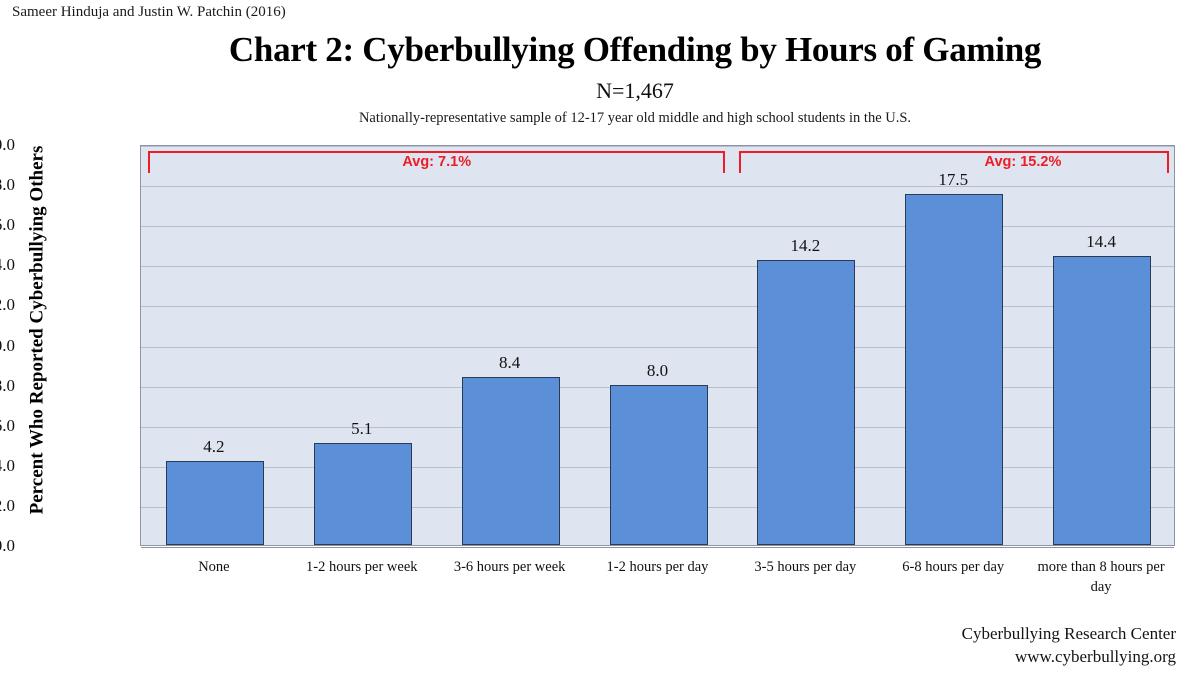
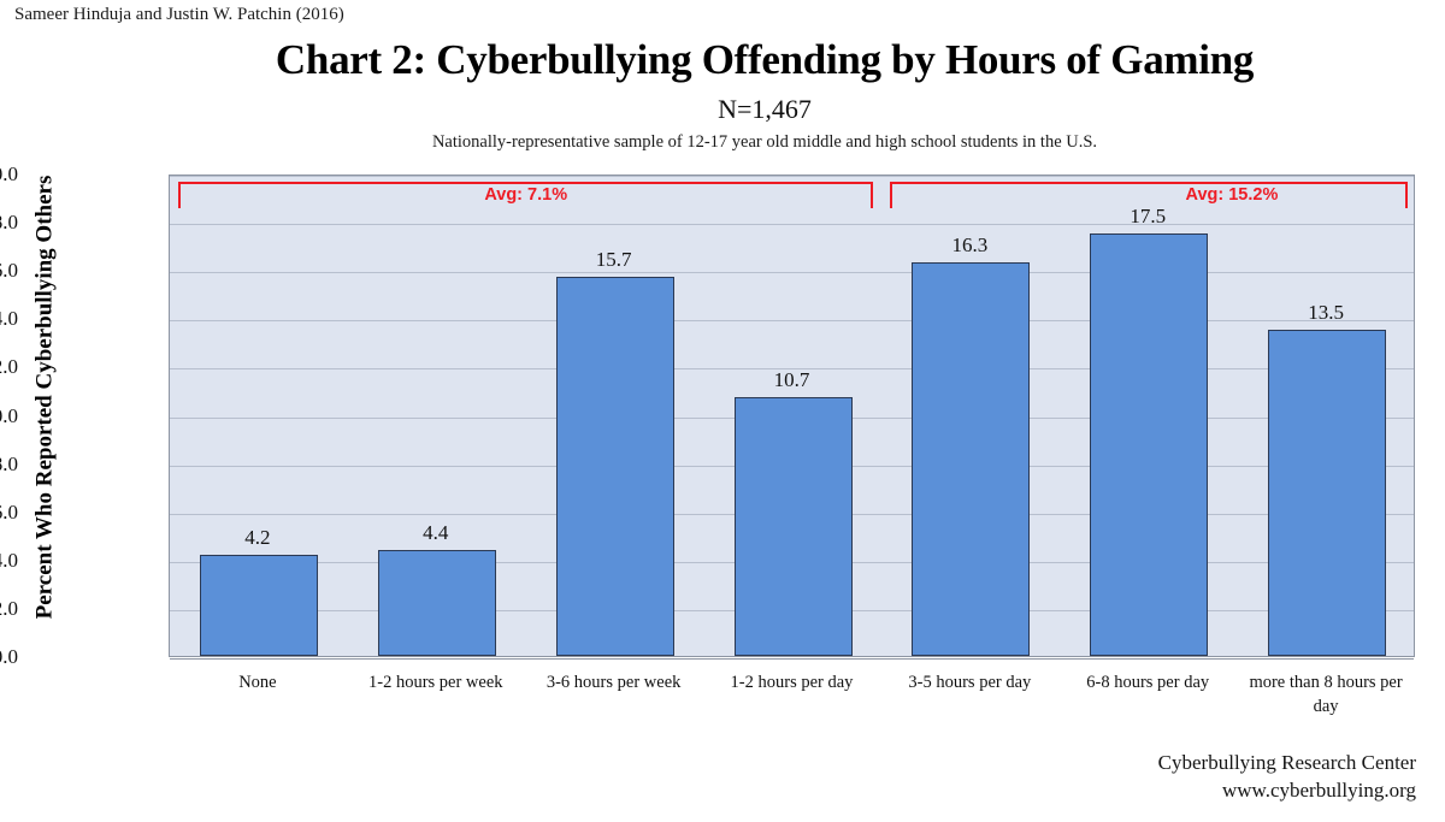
1-2 hours per week: 5.1 -> 4.4
3-6 hours per week: 8.4 -> 15.7
1-2 hours per day: 8.0 -> 10.7
3-5 hours per day: 14.2 -> 16.3
more than 8 hours per day: 14.4 -> 13.5
